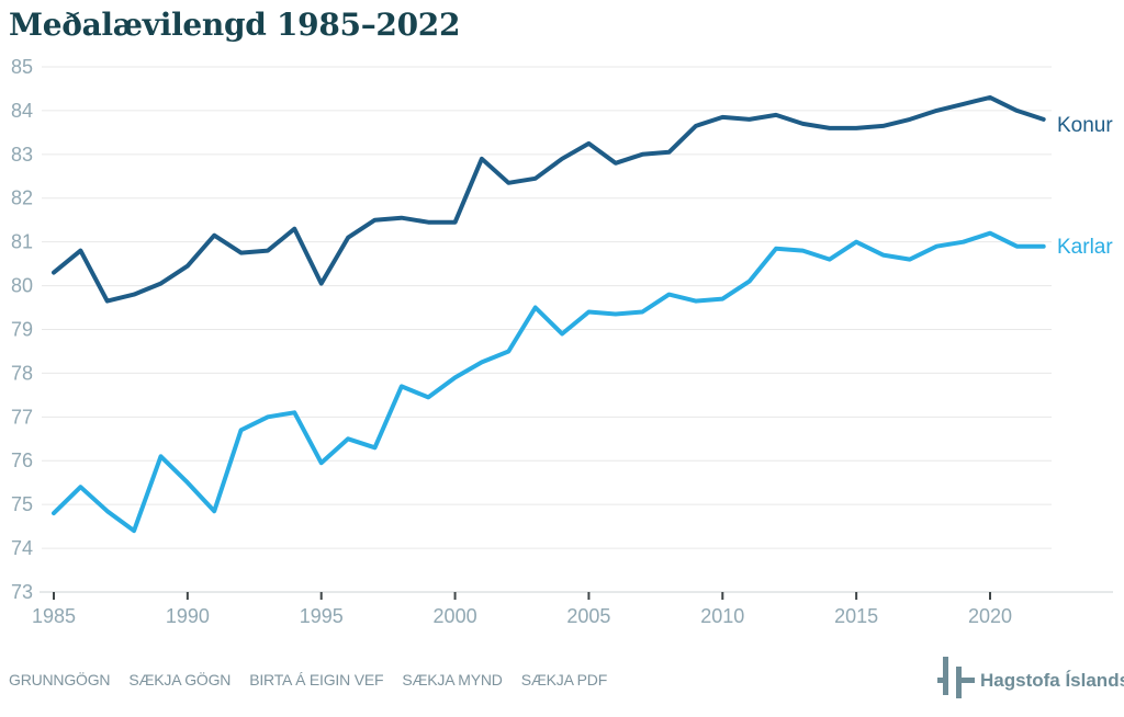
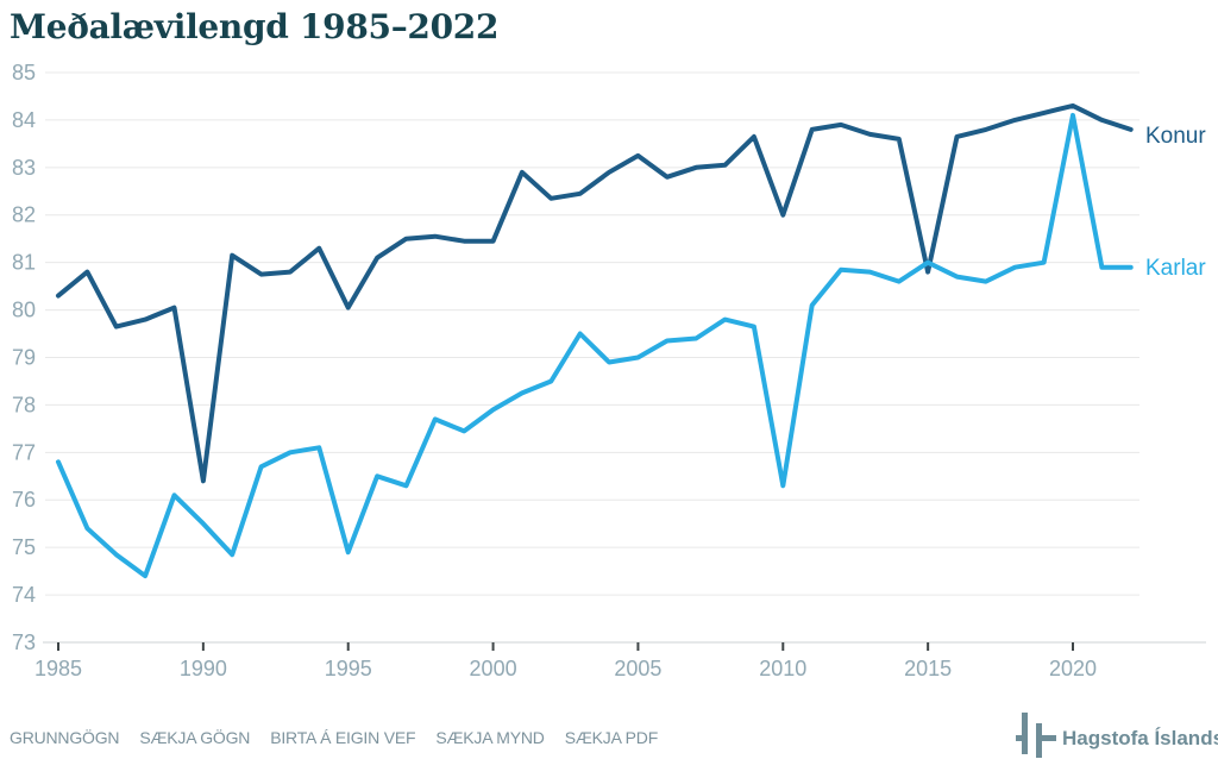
Karlar/1985: 74.8 -> 76.8
Konur/1990: 80.5 -> 76.4
Karlar/1995: 76.0 -> 74.9
Karlar/2005: 79.4 -> 79.0
Konur/2010: 83.8 -> 82.0
Karlar/2010: 79.7 -> 76.3
Konur/2015: 83.6 -> 80.8
Karlar/2020: 81.2 -> 84.1
